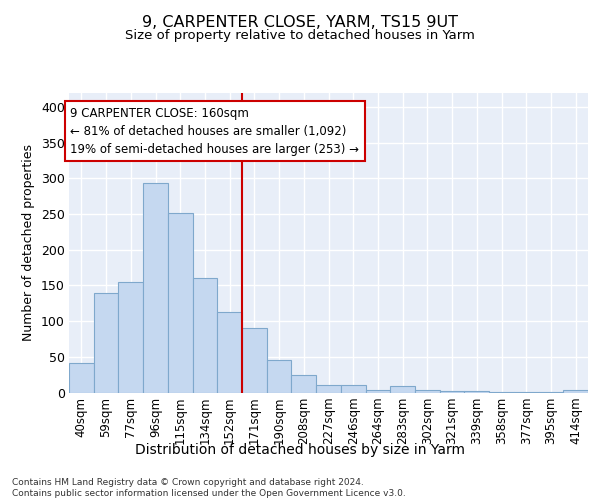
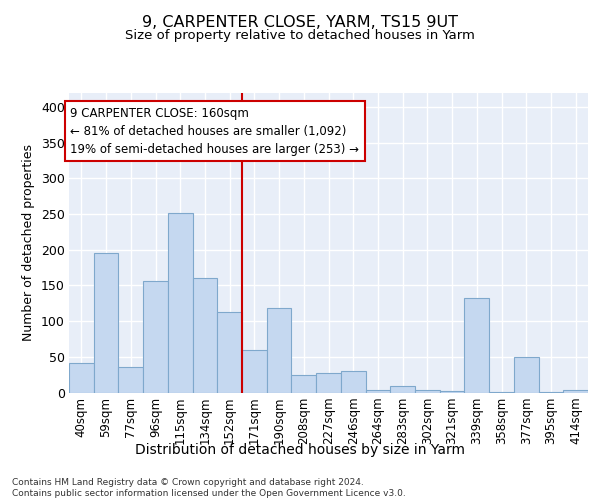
59sqm: 140 -> 196
77sqm: 155 -> 36
96sqm: 293 -> 156
171sqm: 90 -> 60
190sqm: 46 -> 118
227sqm: 10 -> 28
246sqm: 11 -> 30
339sqm: 2 -> 132
377sqm: 1 -> 50
